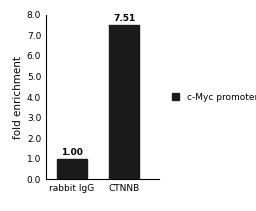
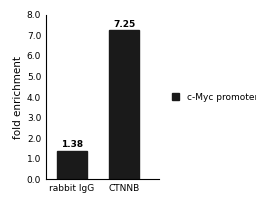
rabbit IgG: 1.00 -> 1.38
CTNNB: 7.51 -> 7.25
